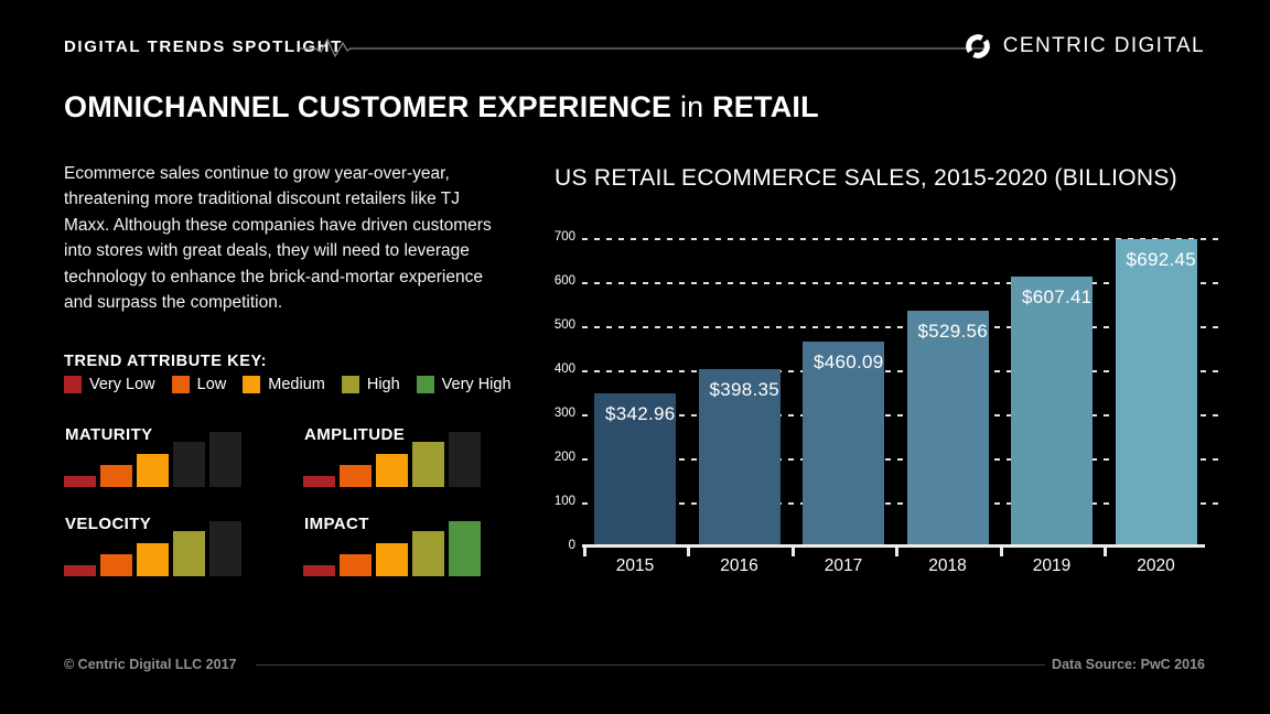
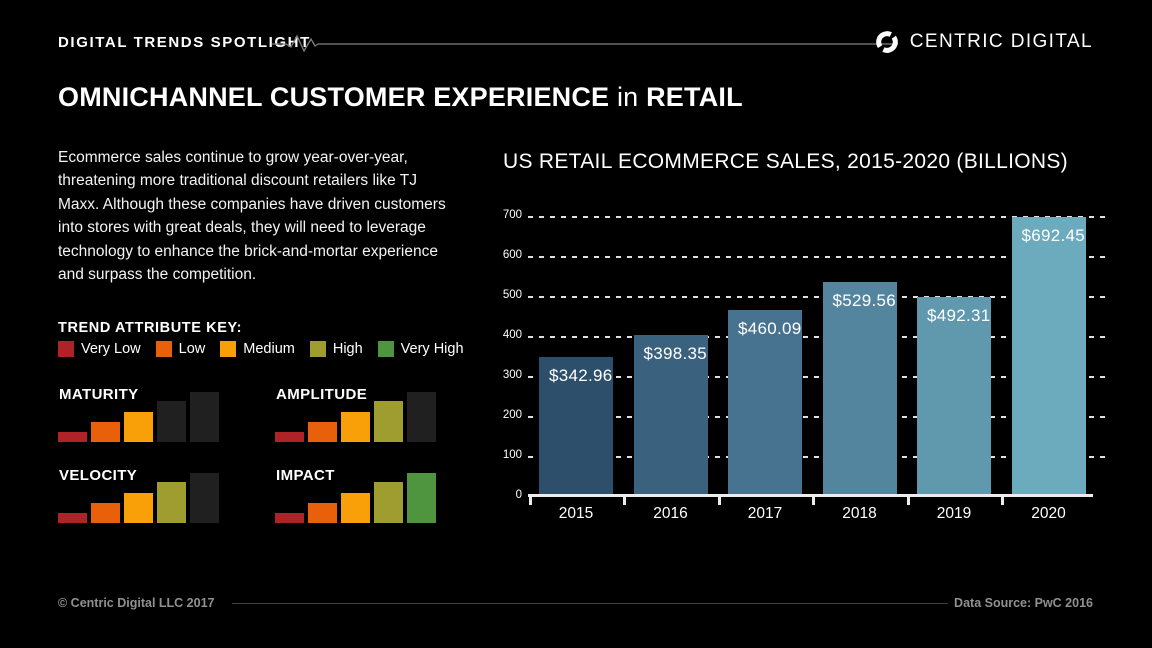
2019: $607.41 -> $492.31
